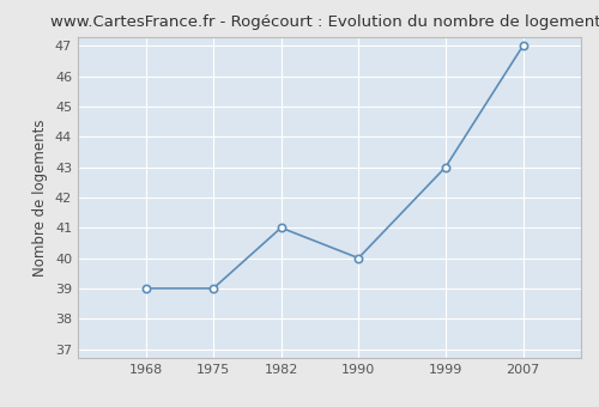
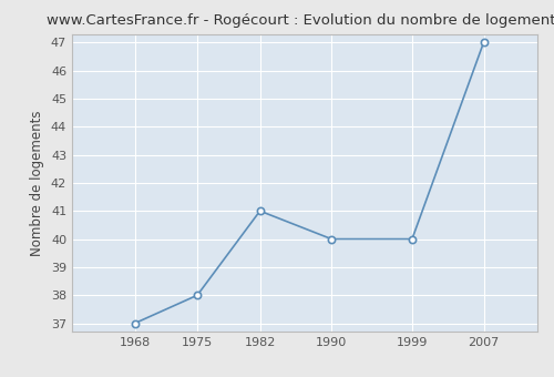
1968: 39 -> 37
1975: 39 -> 38
1999: 43 -> 40
